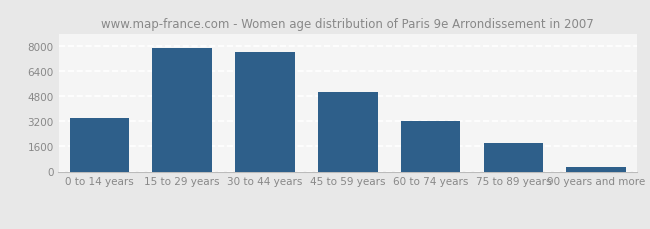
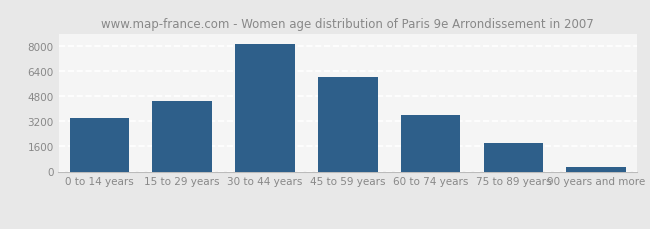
15 to 29 years: 7900 -> 4500
30 to 44 years: 7600 -> 8100
45 to 59 years: 5000 -> 6000
60 to 74 years: 3200 -> 3600
